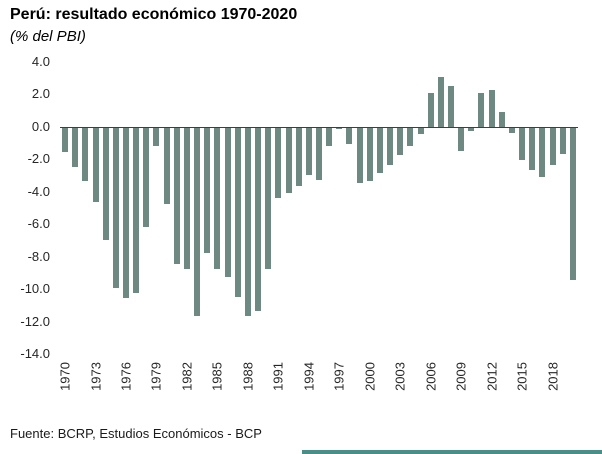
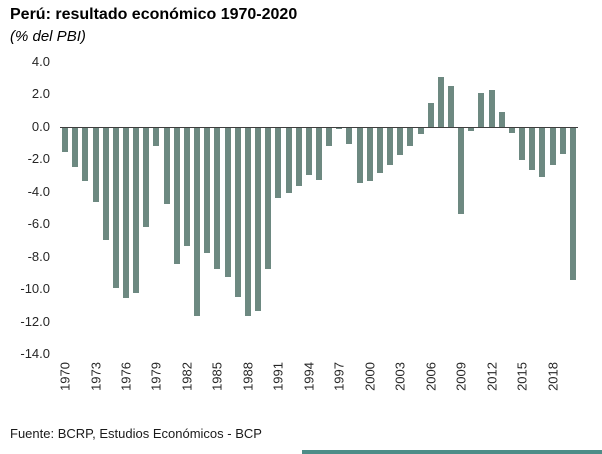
1982: -8.7 -> -7.3
2006: 2.1 -> 1.5
2009: -1.4 -> -5.3
